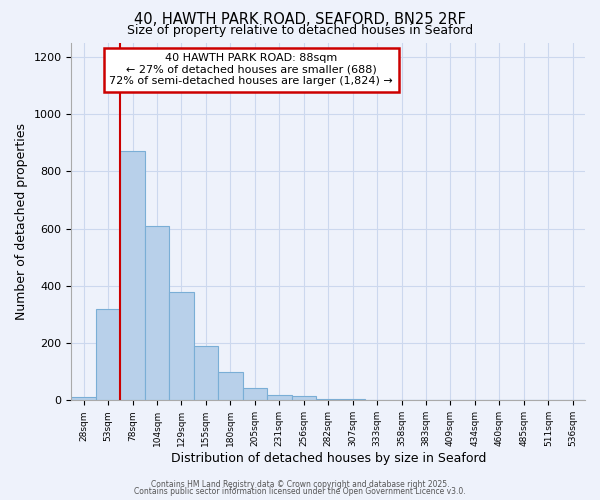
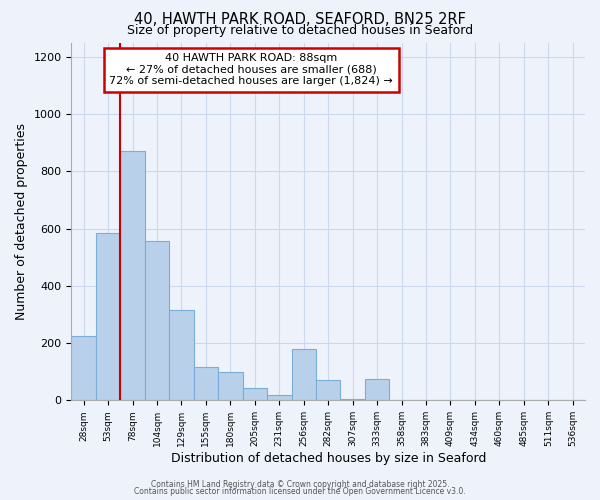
28sqm: 10 -> 225
53sqm: 320 -> 585
104sqm: 610 -> 555
129sqm: 380 -> 315
155sqm: 190 -> 115
256sqm: 15 -> 180
282sqm: 5 -> 70
333sqm: 2 -> 75
